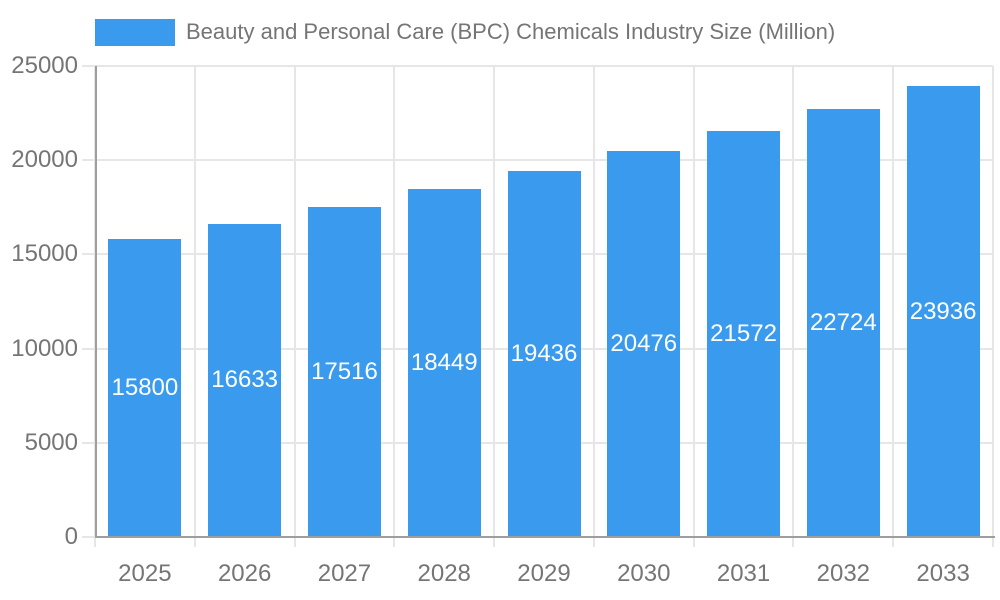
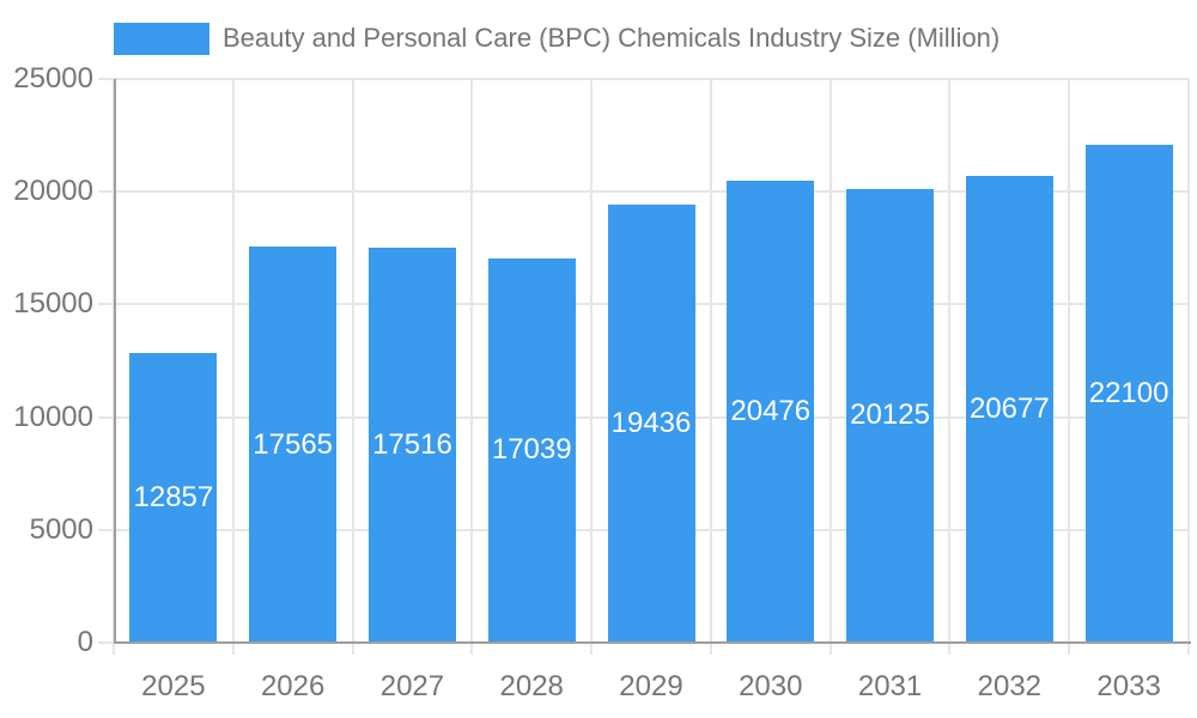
2025: 15800 -> 12857
2026: 16633 -> 17565
2028: 18449 -> 17039
2031: 21572 -> 20125
2032: 22724 -> 20677
2033: 23936 -> 22100
